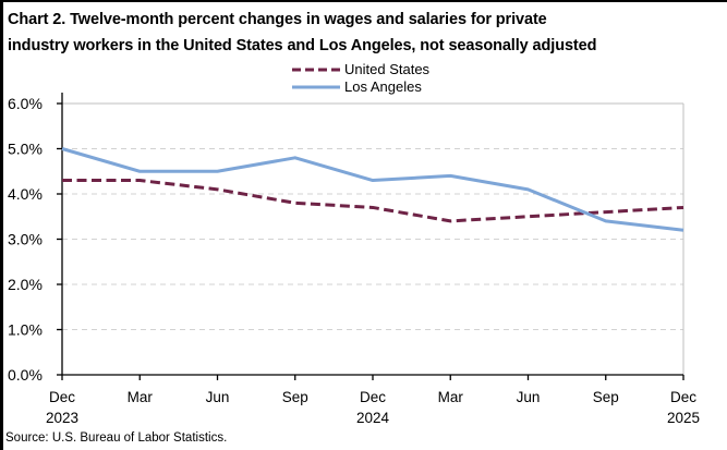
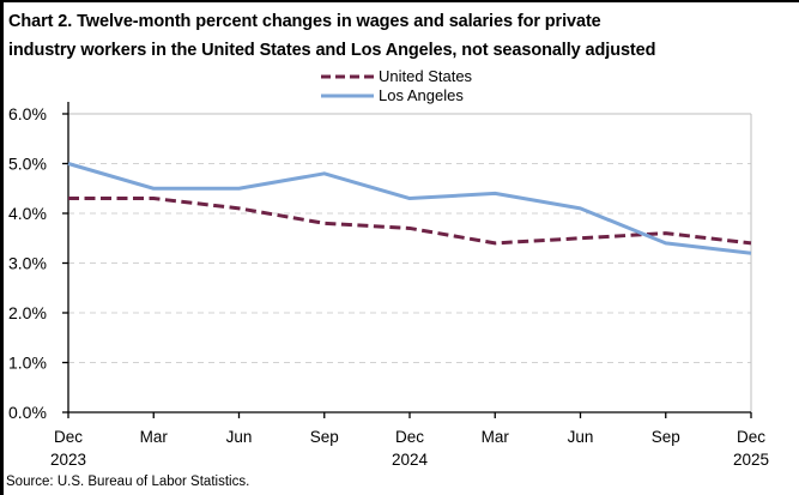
United States/Dec 2025: 3.7% -> 3.4%
